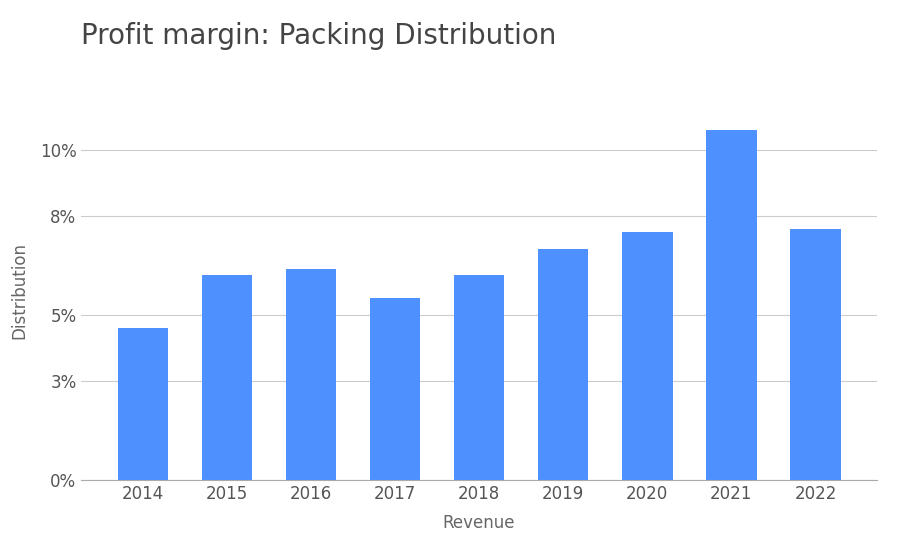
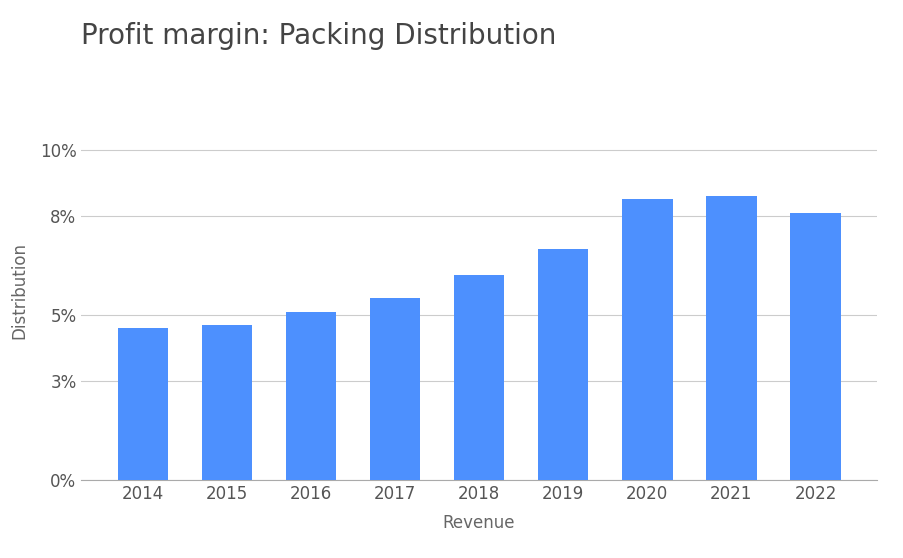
2015: 6.2% -> 4.7%
2016: 6.4% -> 5.1%
2020: 7.5% -> 8.5%
2021: 10.6% -> 8.6%
2022: 7.6% -> 8.1%
